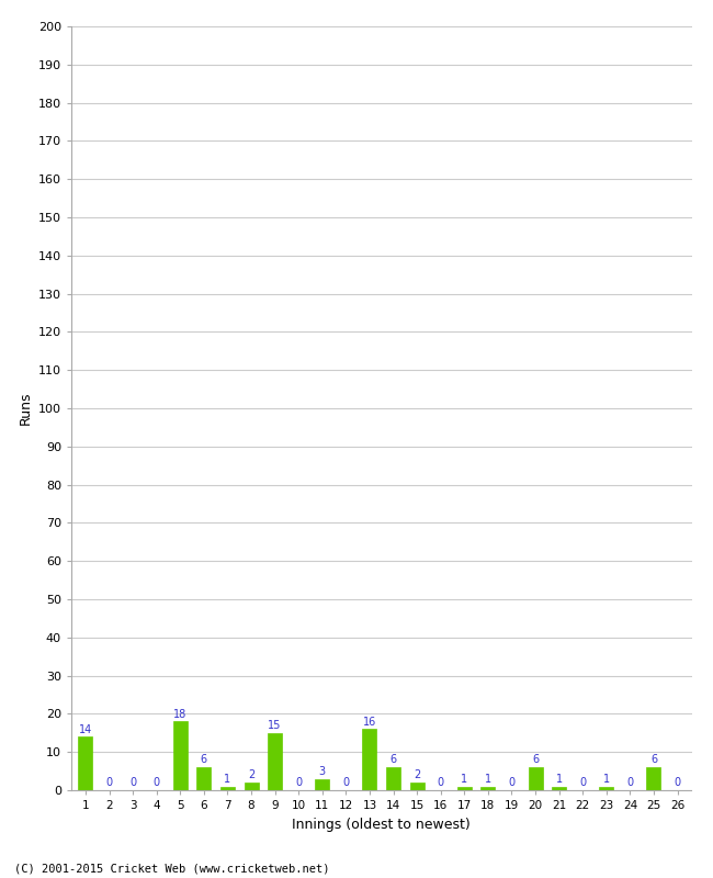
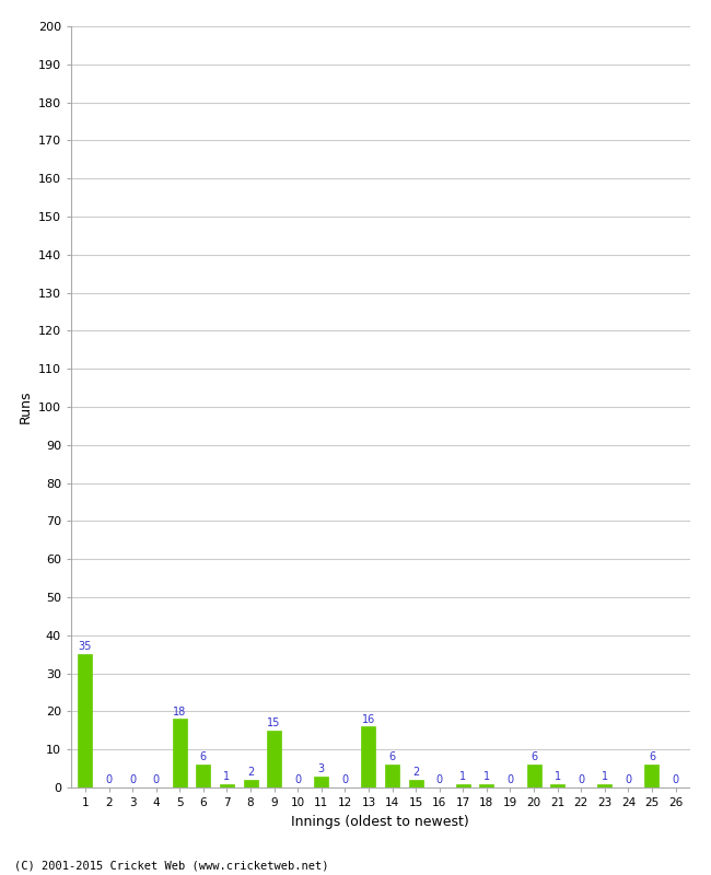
1: 14 -> 35
